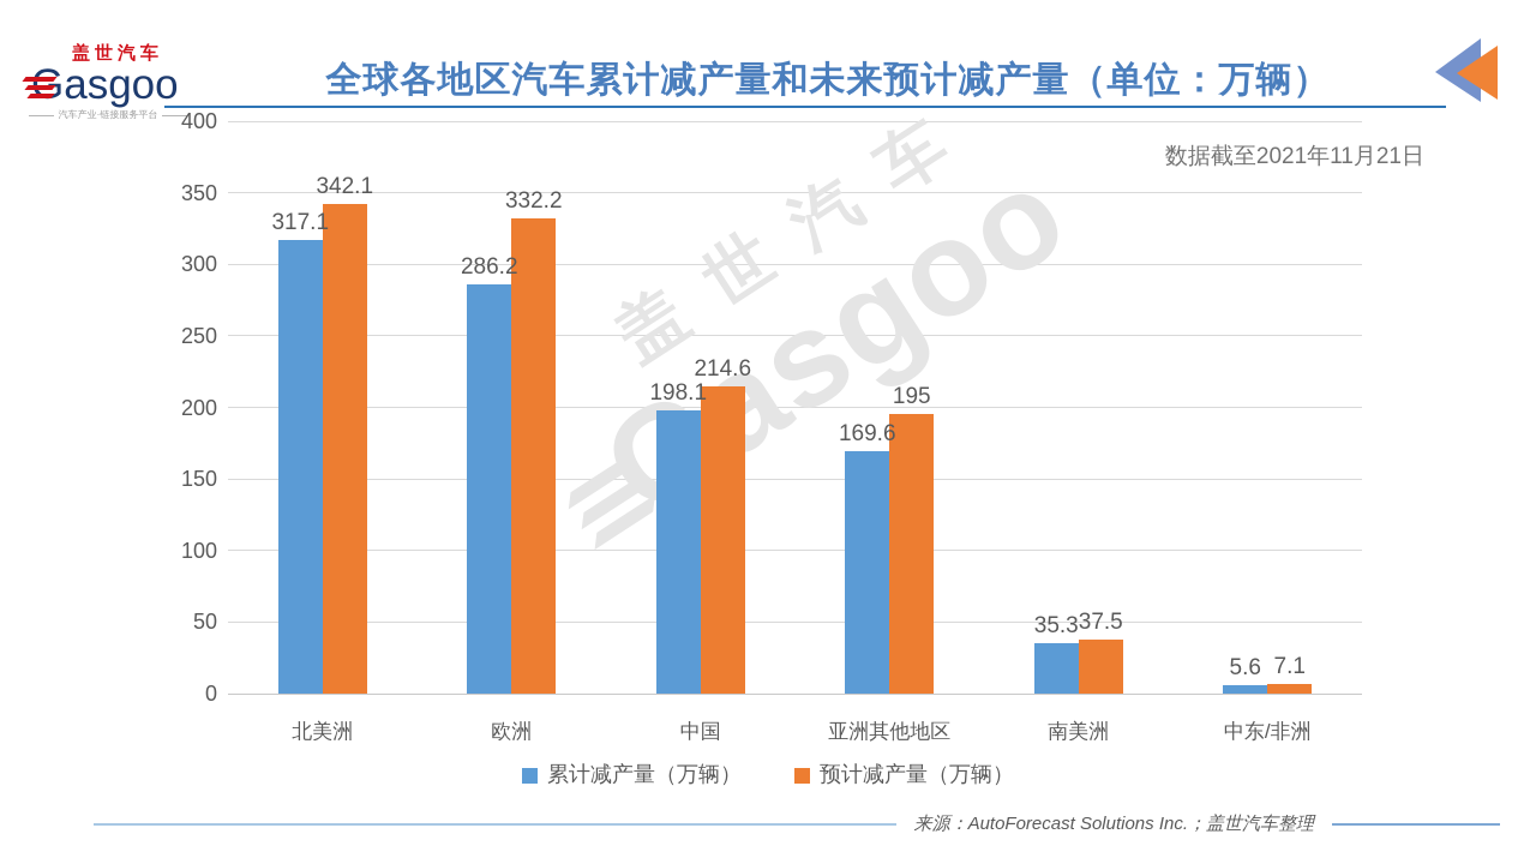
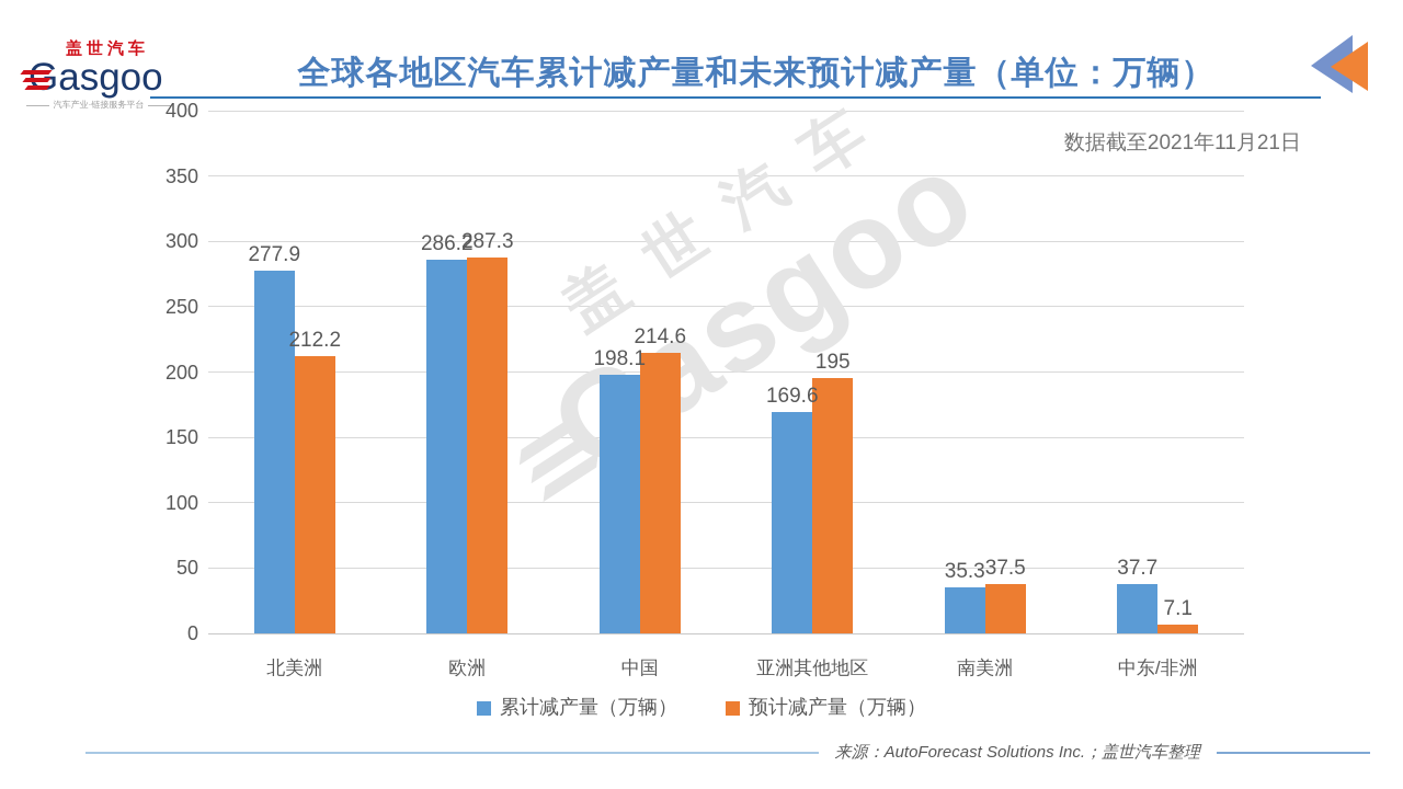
累计减产量（万辆）/北美洲: 317.1 -> 277.9
预计减产量（万辆）/北美洲: 342.1 -> 212.2
预计减产量（万辆）/欧洲: 332.2 -> 287.3
累计减产量（万辆）/中东/非洲: 5.6 -> 37.7
